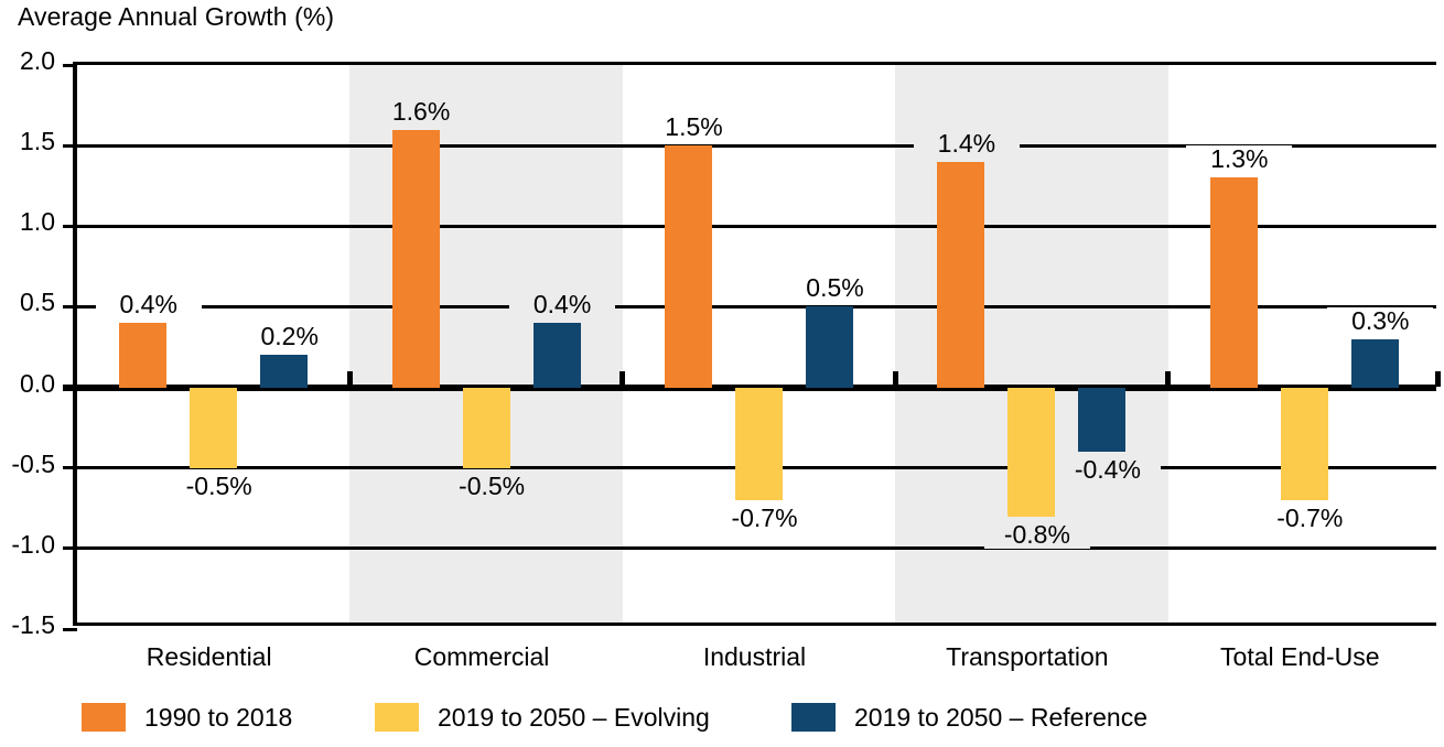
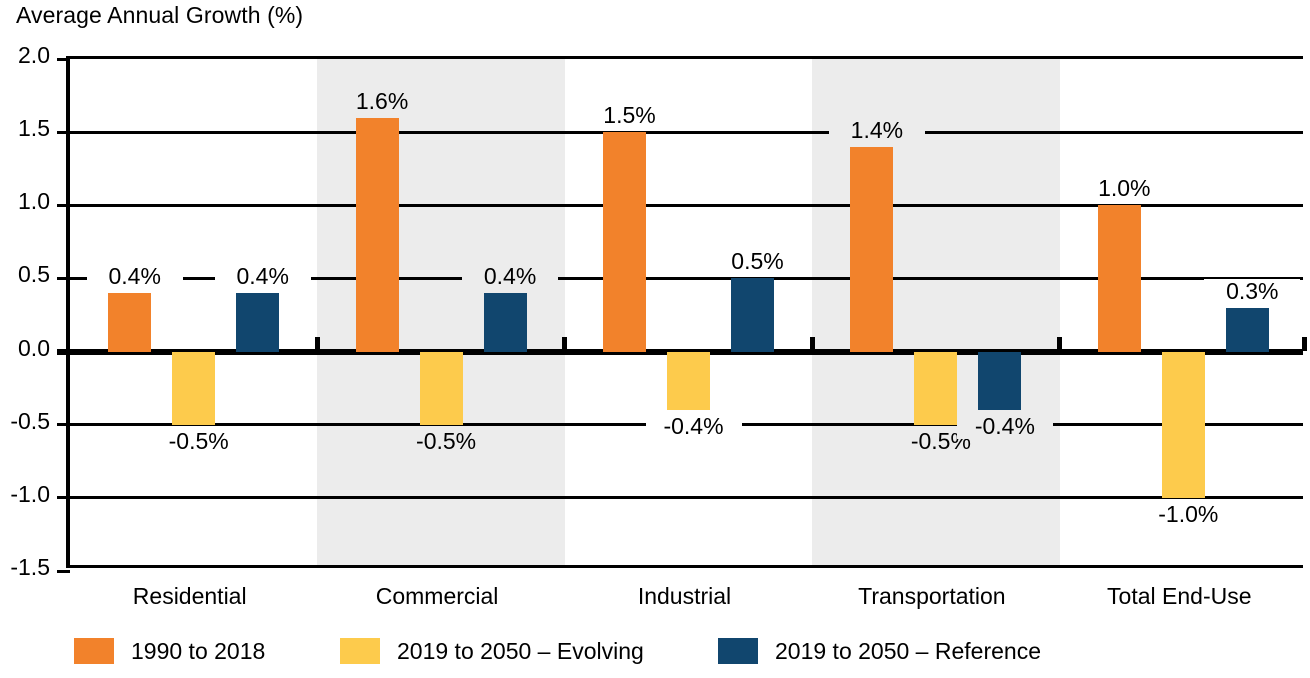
2019 to 2050 – Reference/Residential: 0.2% -> 0.4%
2019 to 2050 – Evolving/Industrial: -0.7% -> -0.4%
2019 to 2050 – Evolving/Transportation: -0.8% -> -0.5%
1990 to 2018/Total End-Use: 1.3% -> 1.0%
2019 to 2050 – Evolving/Total End-Use: -0.7% -> -1.0%
